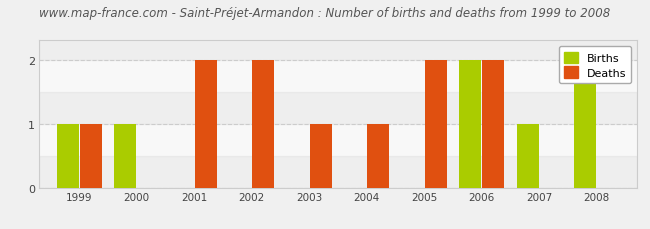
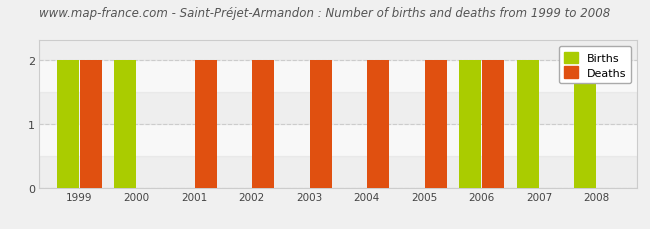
Births/1999: 1 -> 2
Deaths/1999: 1 -> 2
Births/2000: 1 -> 2
Deaths/2003: 1 -> 2
Deaths/2004: 1 -> 2
Births/2007: 1 -> 2
